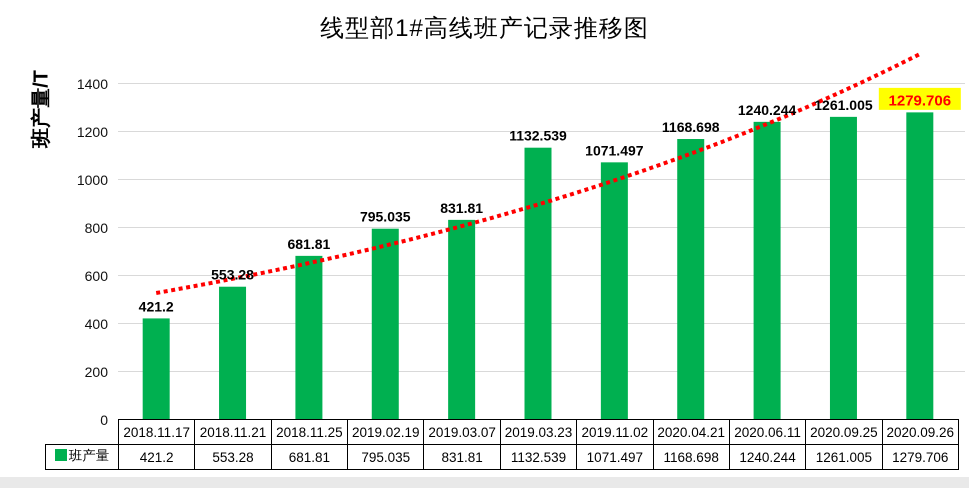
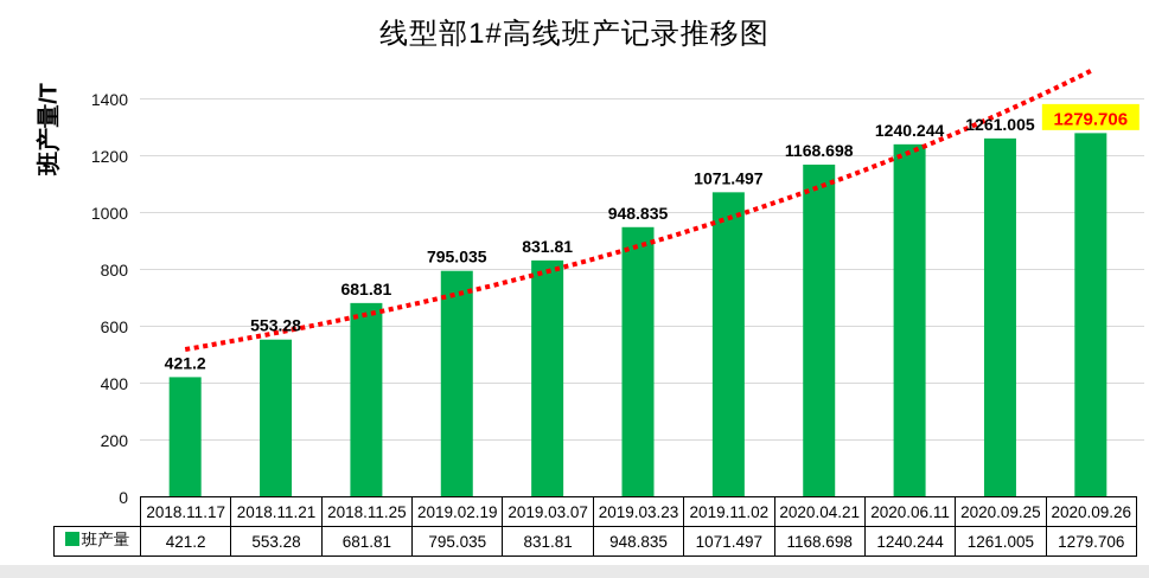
2019.03.23: 1132.539 -> 948.835
